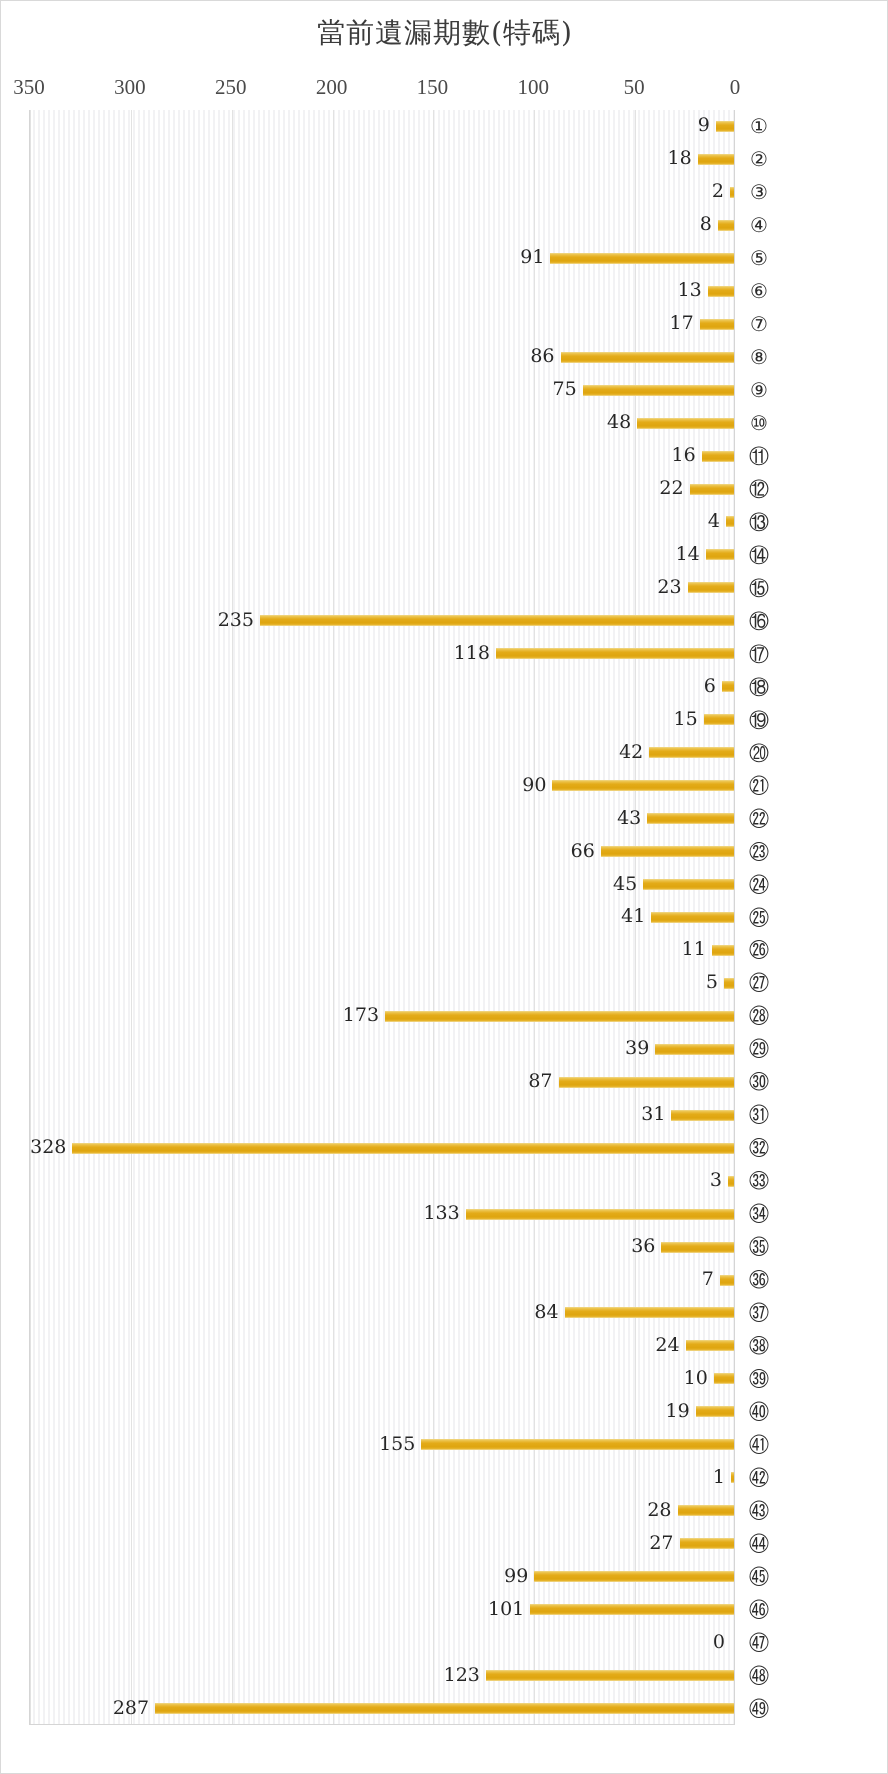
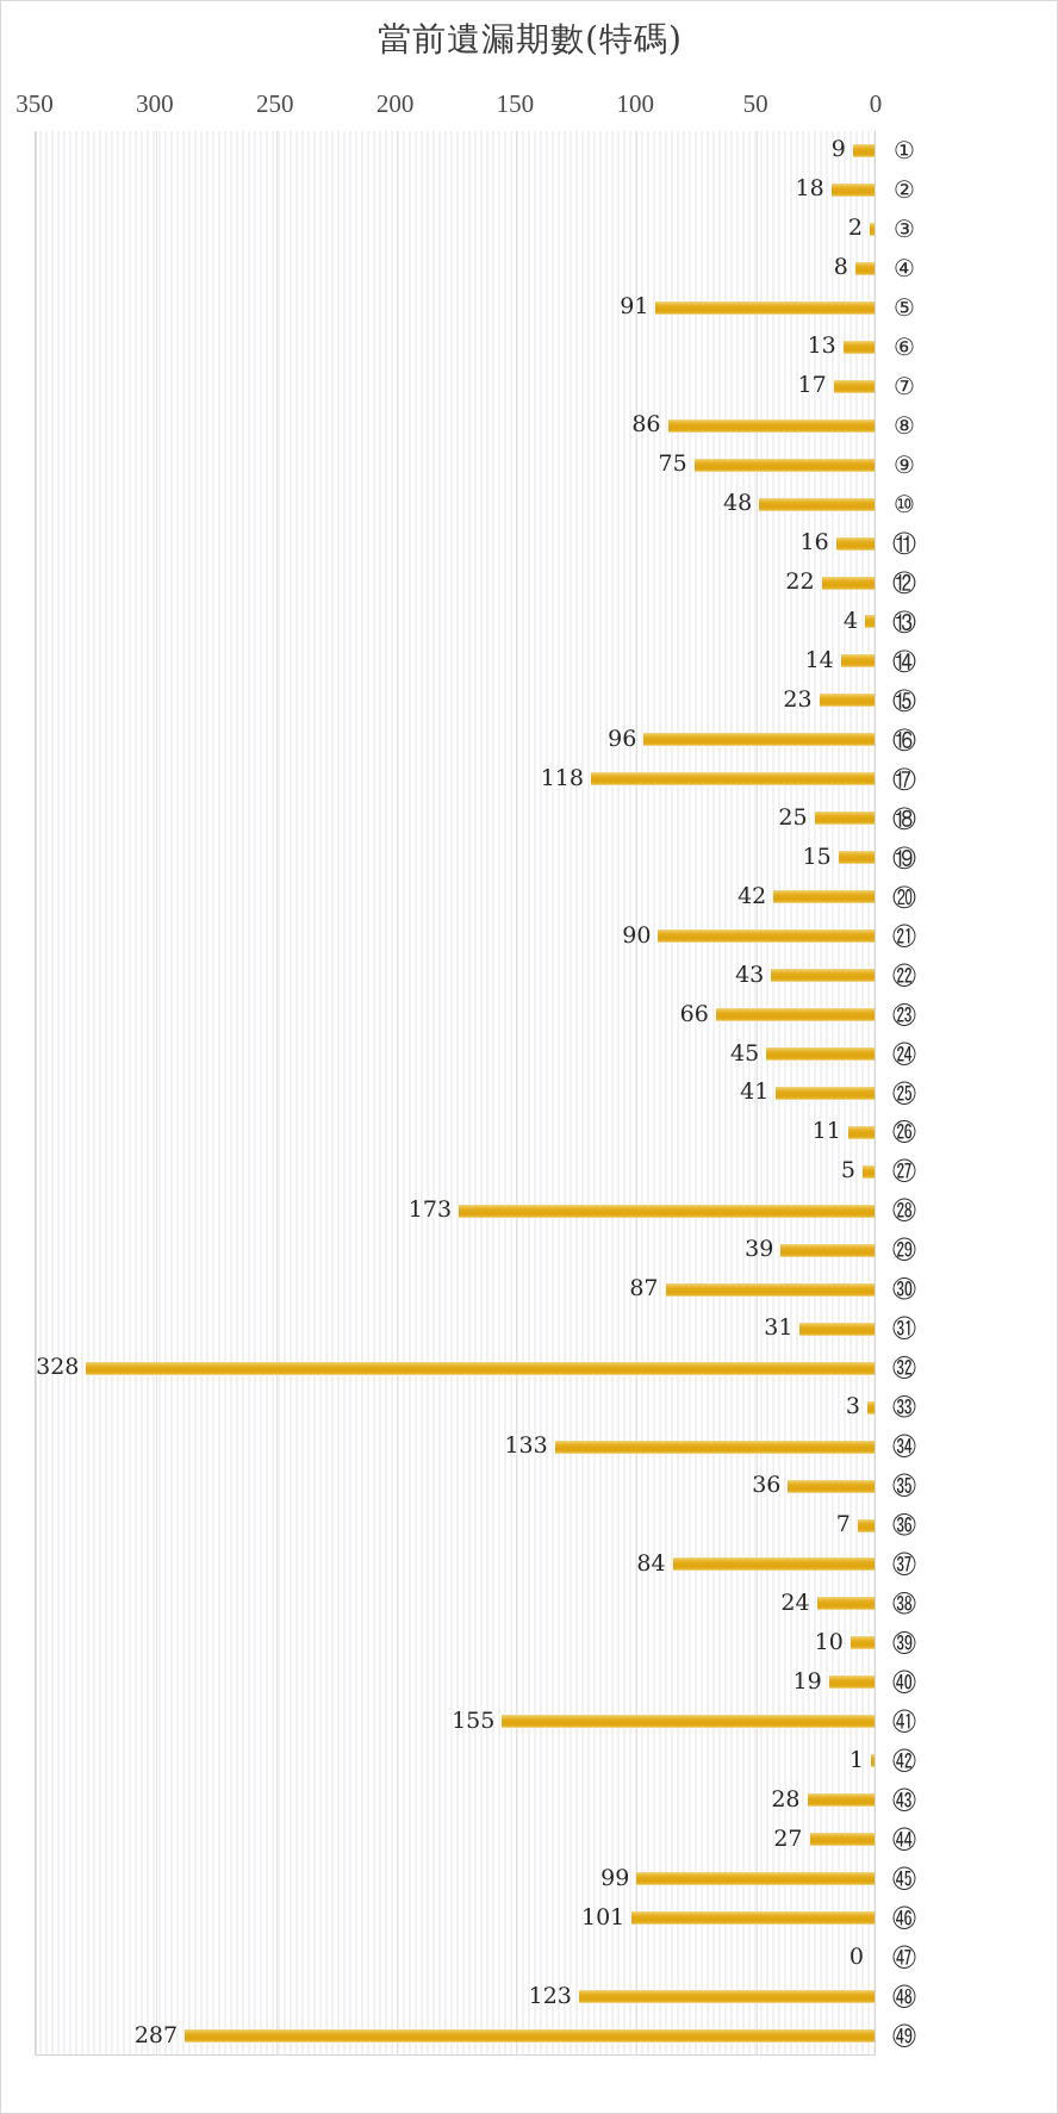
⑯: 235 -> 96
⑱: 6 -> 25
